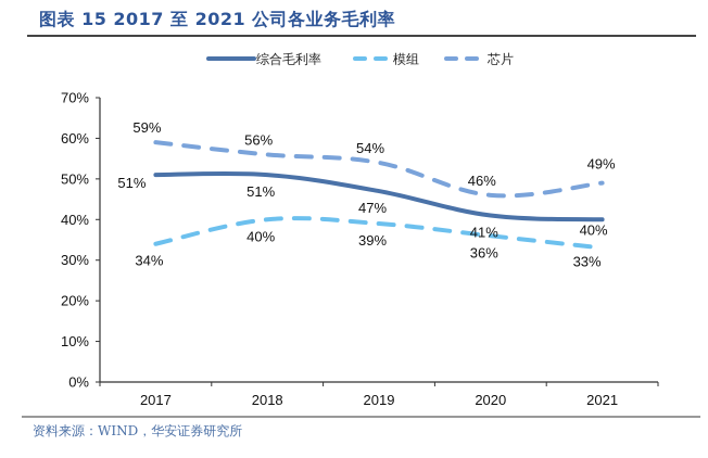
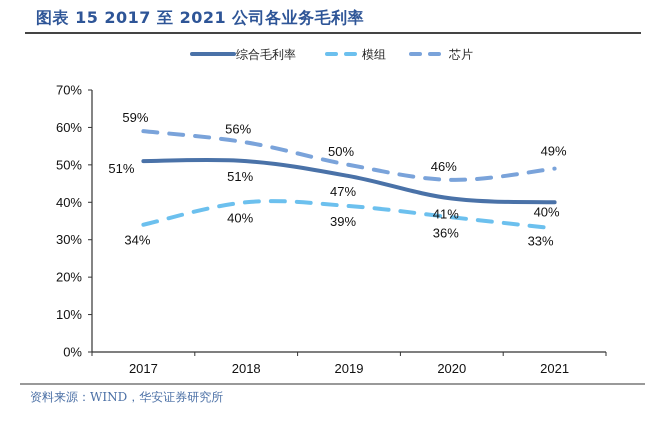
芯片/2019: 54% -> 50%
